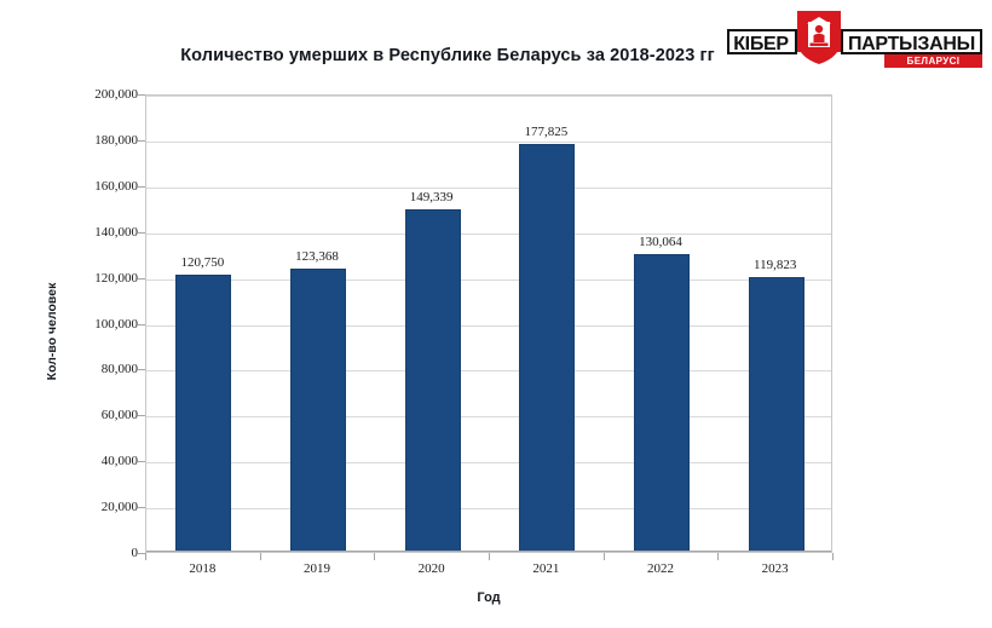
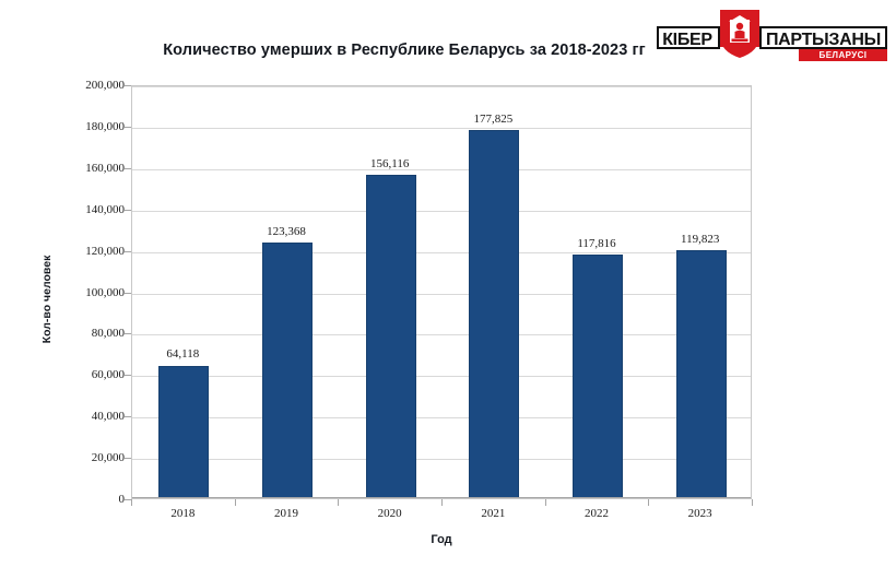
2018: 120,750 -> 64,118
2020: 149,339 -> 156,116
2022: 130,064 -> 117,816
